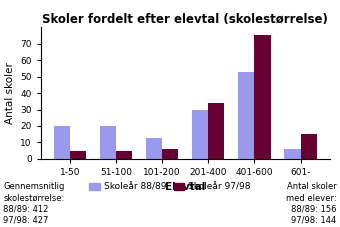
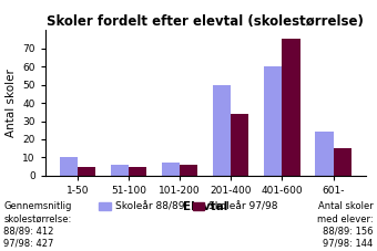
Skoleår 88/89/1-50: 20 -> 10
Skoleår 88/89/51-100: 20 -> 6
Skoleår 88/89/101-200: 13 -> 7
Skoleår 88/89/201-400: 30 -> 50
Skoleår 88/89/401-600: 53 -> 60
Skoleår 88/89/601-: 6 -> 24
